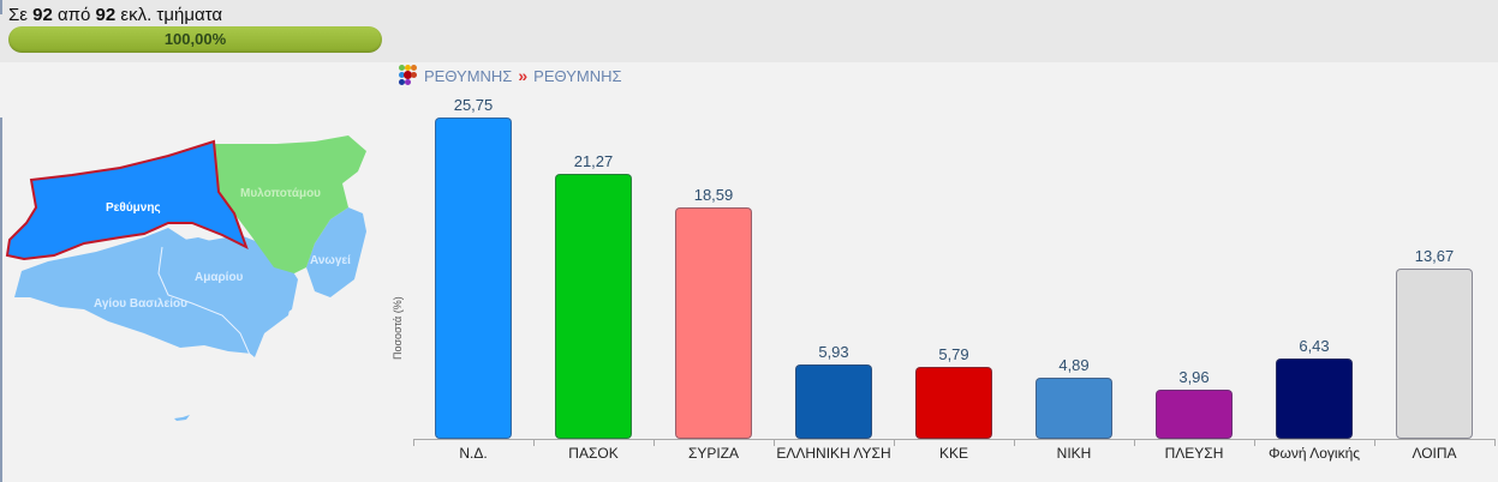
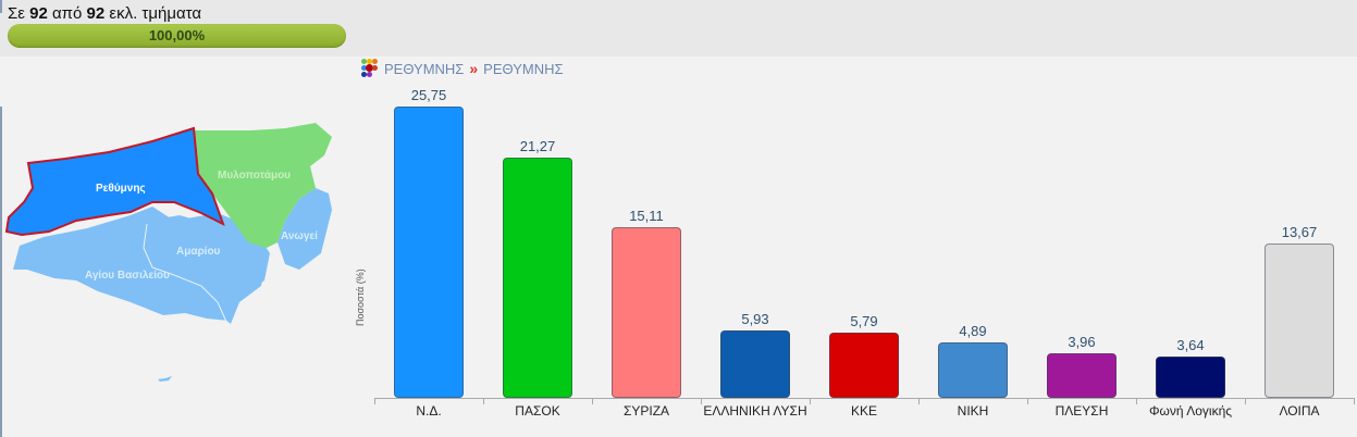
ΣΥΡΙΖΑ: 18,59 -> 15,11
Φωνή Λογικής: 6,43 -> 3,64
